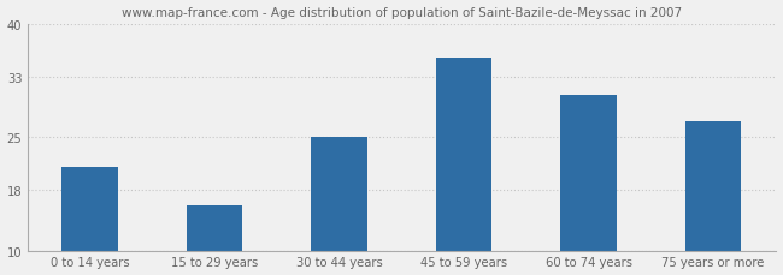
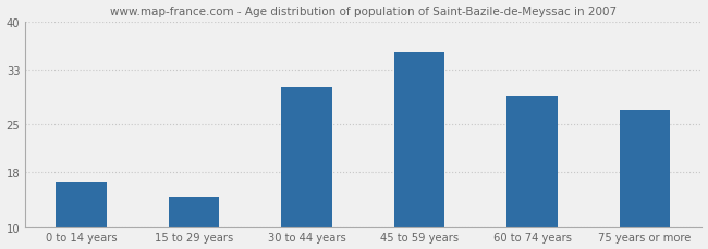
0 to 14 years: 21.0 -> 16.6
15 to 29 years: 16.0 -> 14.4
30 to 44 years: 25.0 -> 30.4
60 to 74 years: 30.5 -> 29.2
